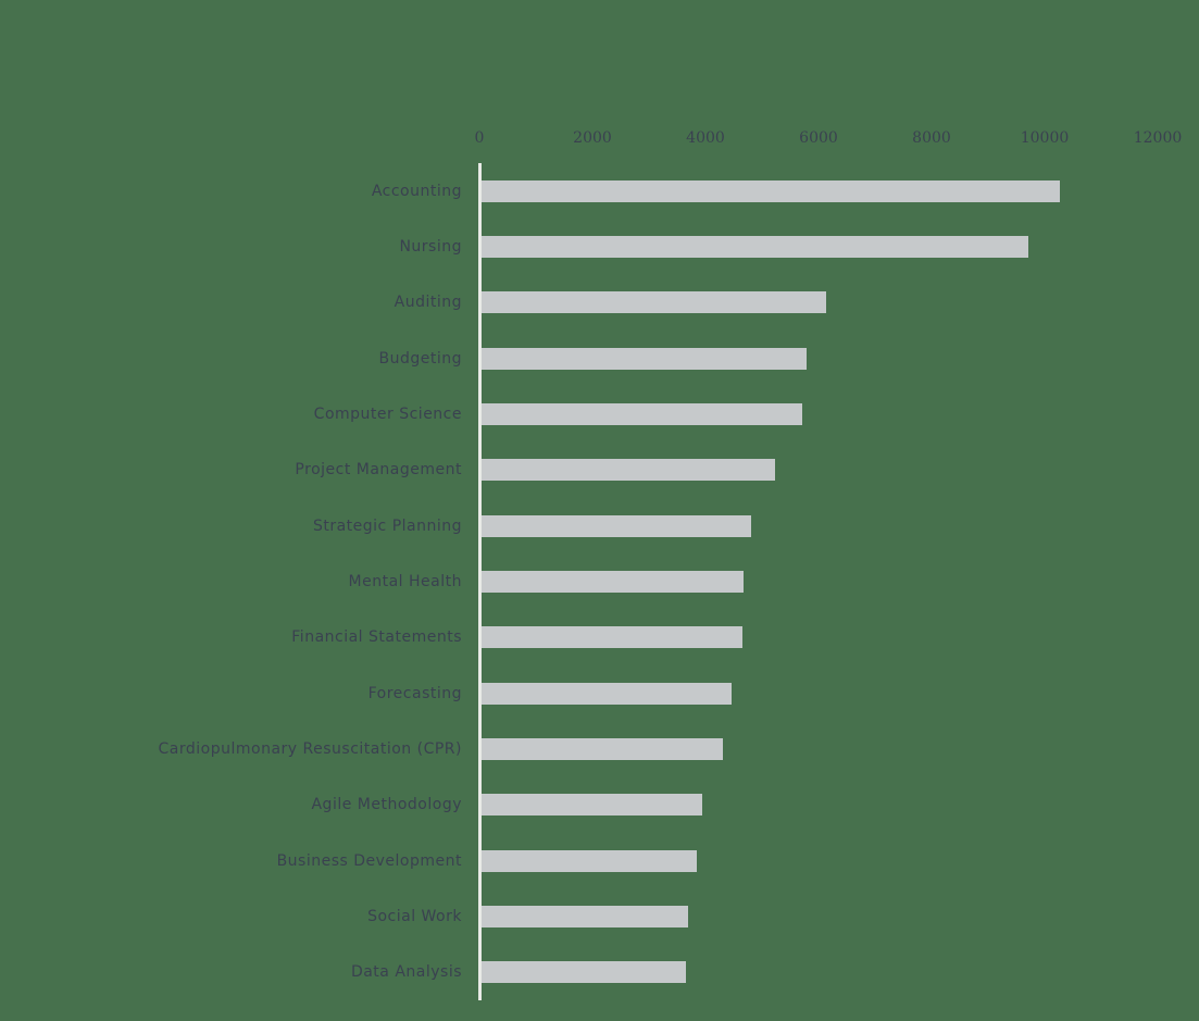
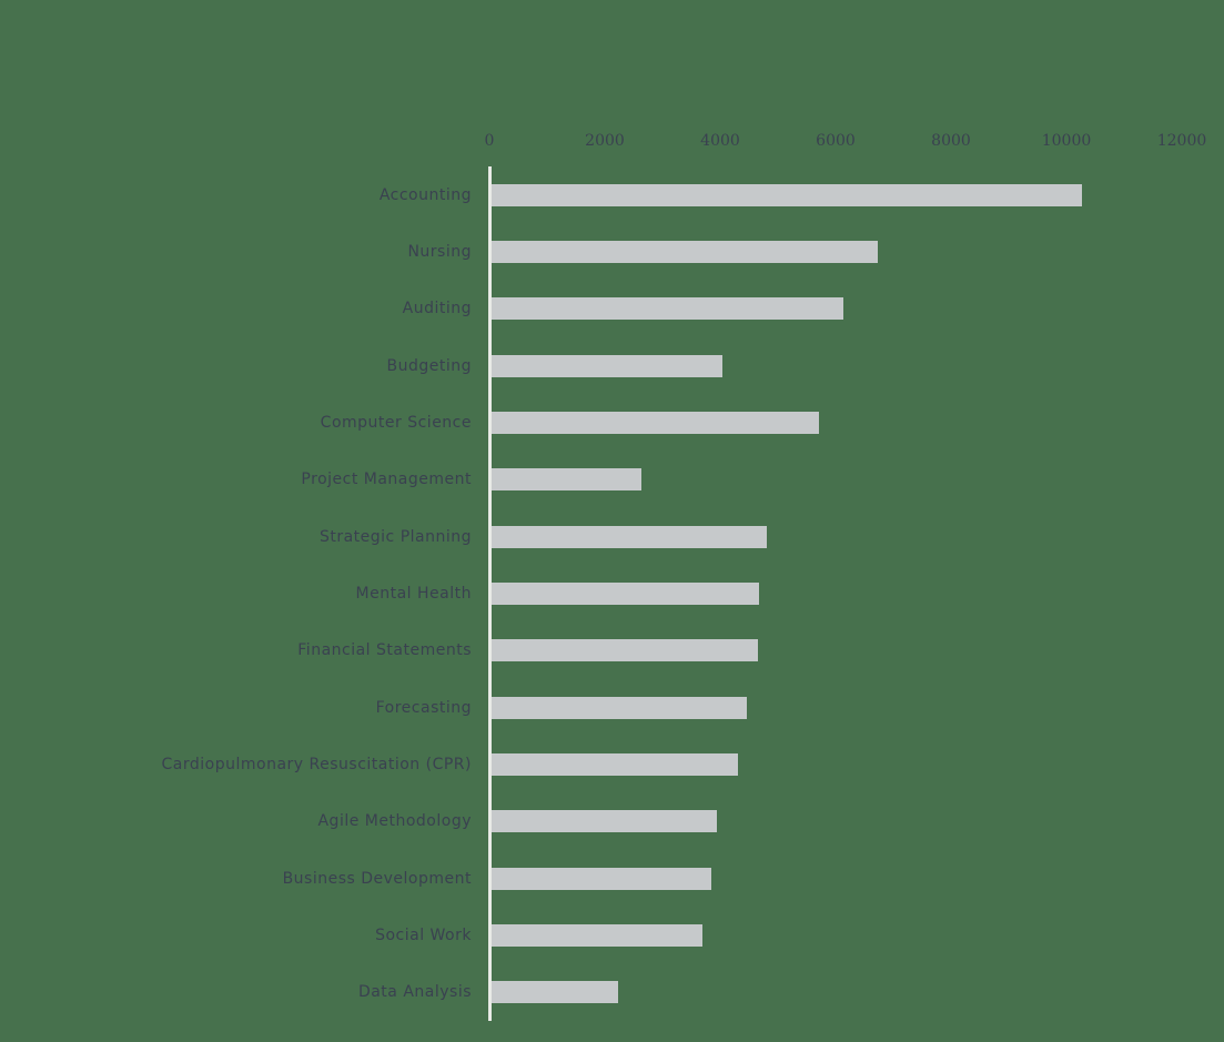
Nursing: 9700 -> 6700
Budgeting: 5800 -> 4000
Project Management: 5200 -> 2600
Data Analysis: 3600 -> 2200
